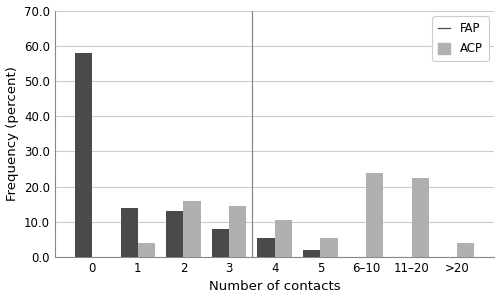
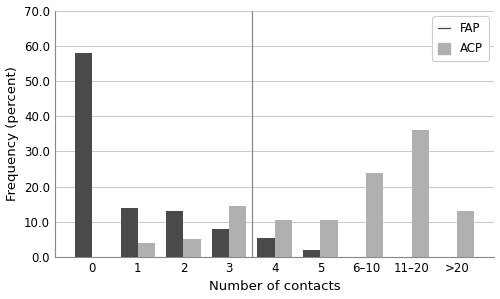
ACP/2: 16.0 -> 5.0
ACP/5: 5.5 -> 10.5
ACP/11–20: 22.5 -> 36.0
ACP/>20: 4.0 -> 13.0
